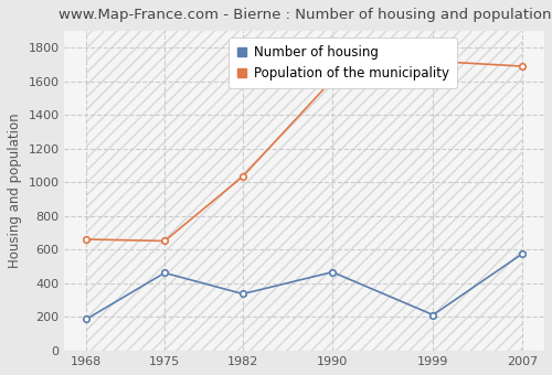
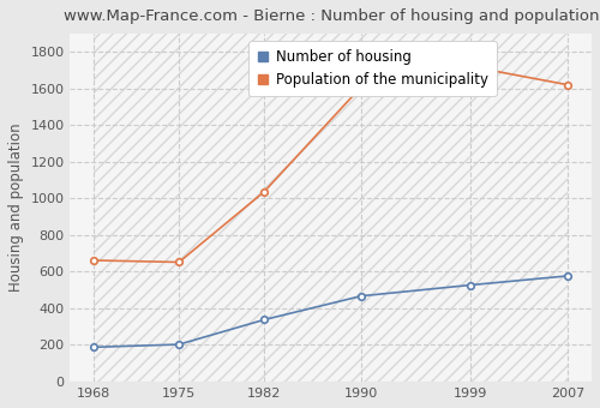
Number of housing/1975: 460 -> 200
Number of housing/1999: 210 -> 520
Population of the municipality/2007: 1690 -> 1620
